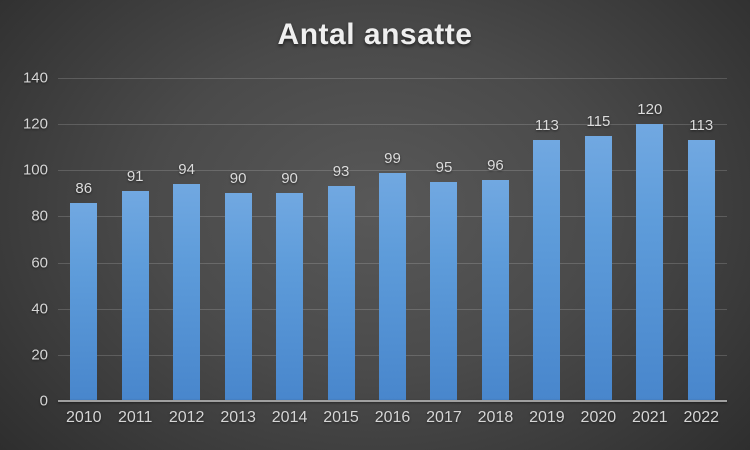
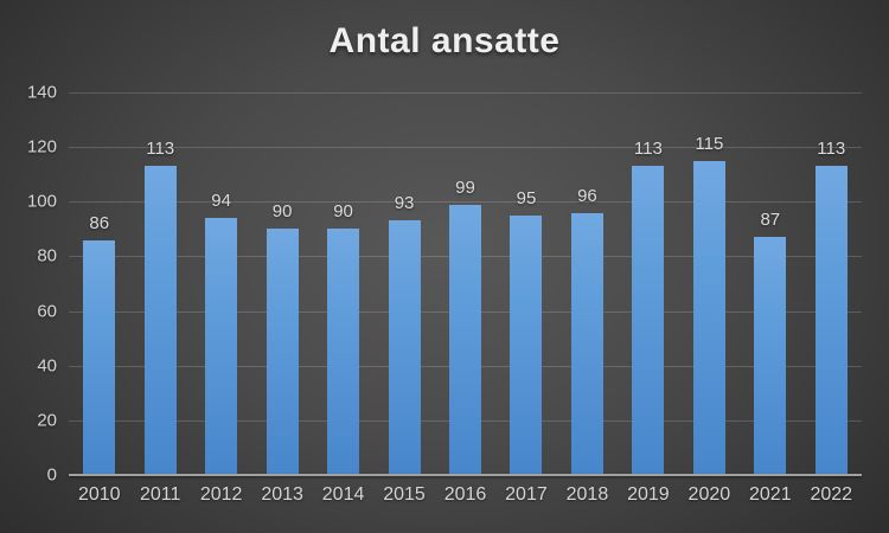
2011: 91 -> 113
2021: 120 -> 87
